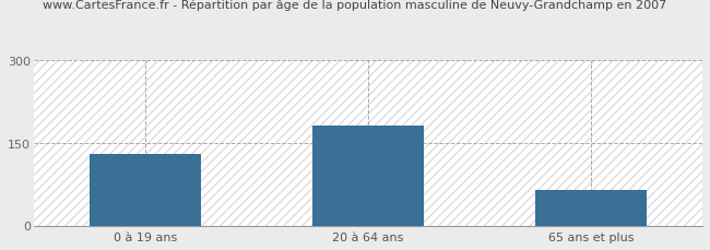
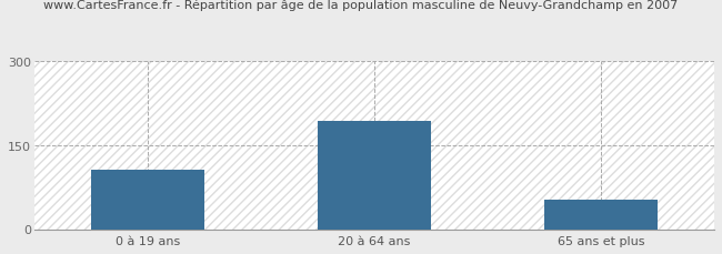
0 à 19 ans: 130 -> 106
20 à 64 ans: 182 -> 194
65 ans et plus: 65 -> 52
